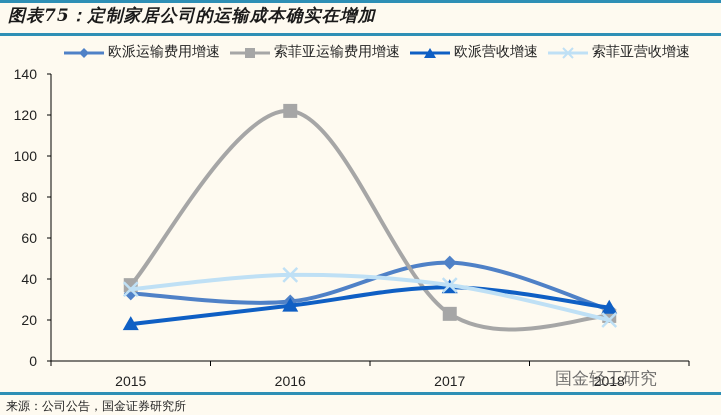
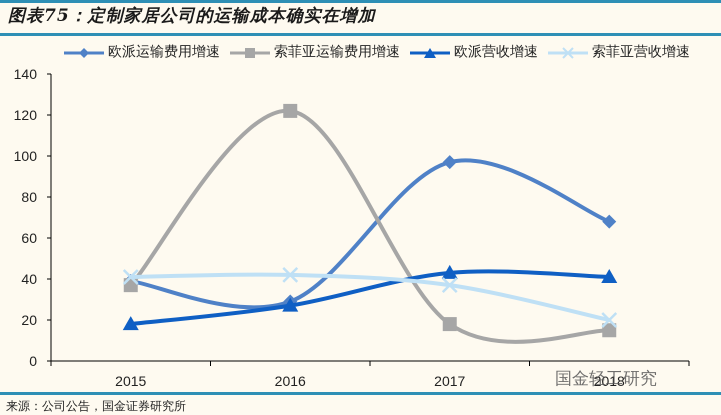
欧派运输费用增速/2015: 33 -> 39
索菲亚营收增速/2015: 35 -> 41
欧派运输费用增速/2017: 48 -> 97
索菲亚运输费用增速/2017: 23 -> 18
欧派营收增速/2017: 36 -> 43
欧派运输费用增速/2018: 25 -> 68
索菲亚运输费用增速/2018: 22 -> 15
欧派营收增速/2018: 26 -> 41
